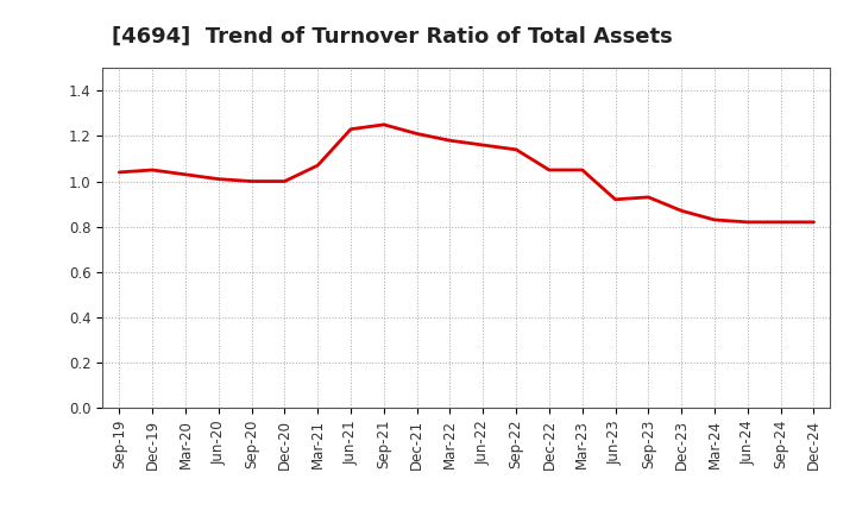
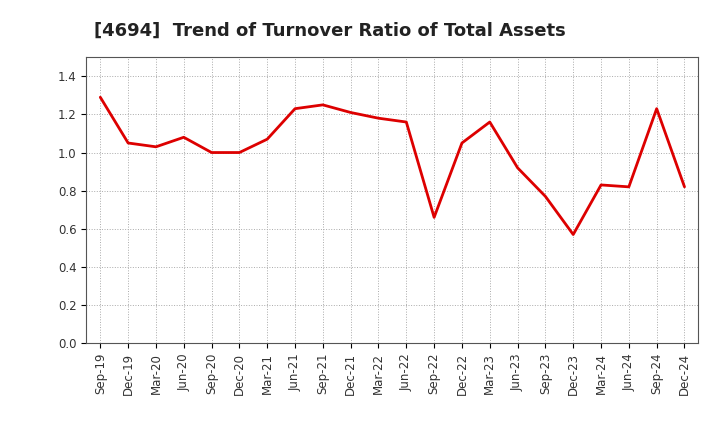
Sep-19: 1.04 -> 1.29
Jun-20: 1.01 -> 1.08
Sep-22: 1.14 -> 0.66
Mar-23: 1.05 -> 1.16
Sep-23: 0.93 -> 0.77
Dec-23: 0.87 -> 0.57
Sep-24: 0.82 -> 1.23
